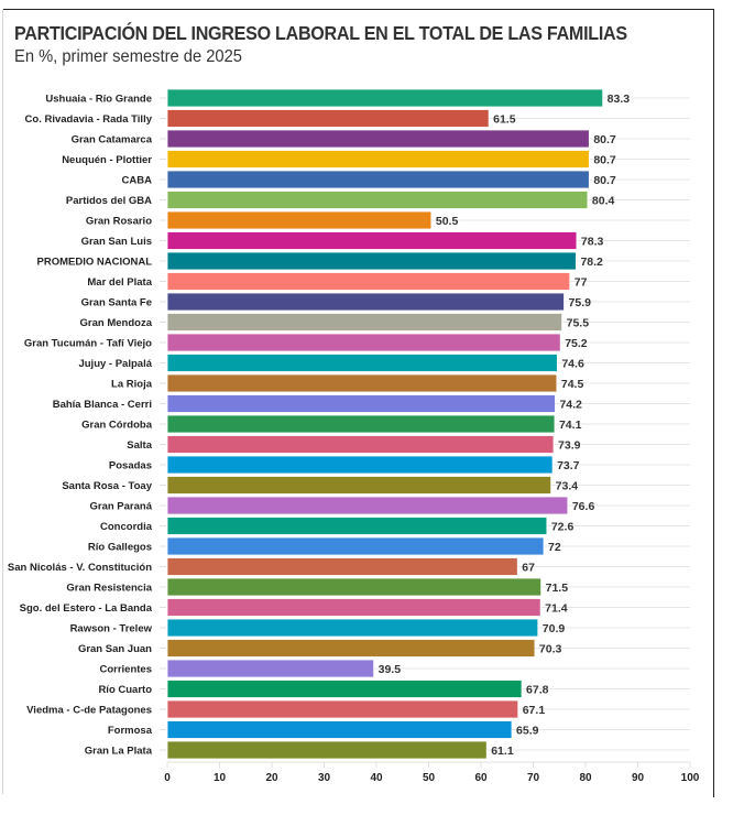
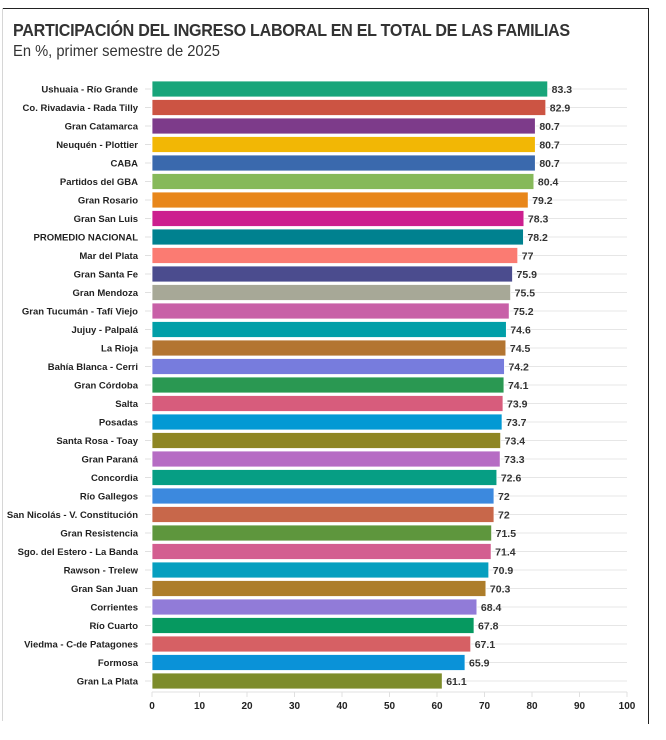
Co. Rivadavia - Rada Tilly: 61.5 -> 82.9
Gran Rosario: 50.5 -> 79.2
Gran Paraná: 76.6 -> 73.3
San Nicolás - V. Constitución: 67 -> 72
Corrientes: 39.5 -> 68.4
